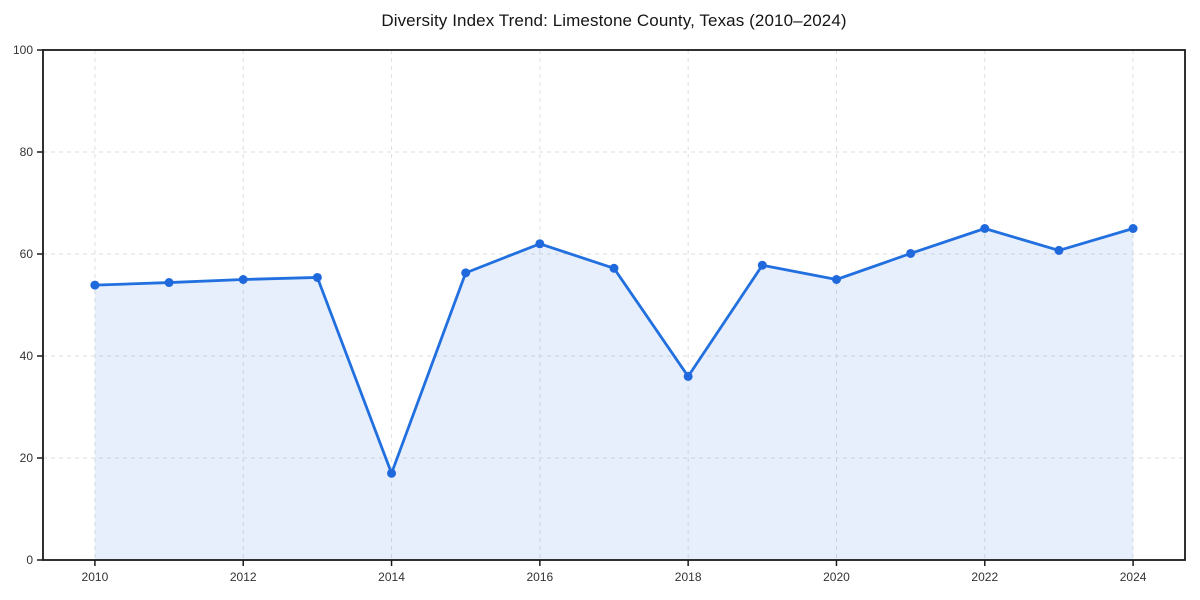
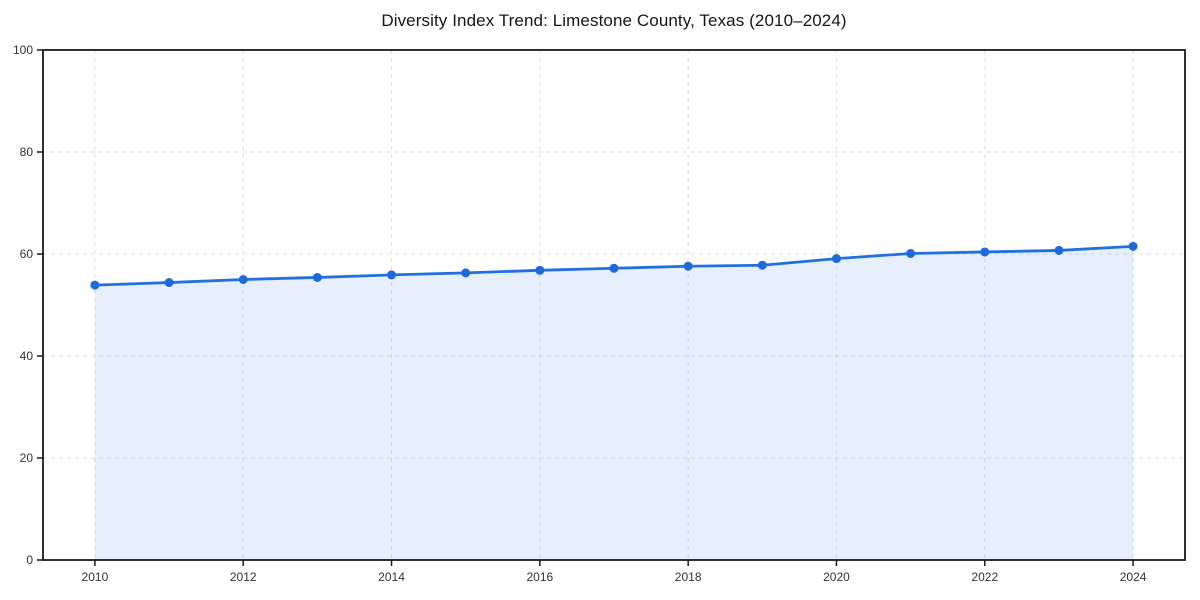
2014: 17 -> 56
2016: 62 -> 57
2018: 36 -> 58
2020: 55 -> 59
2022: 65 -> 60
2024: 65 -> 62
